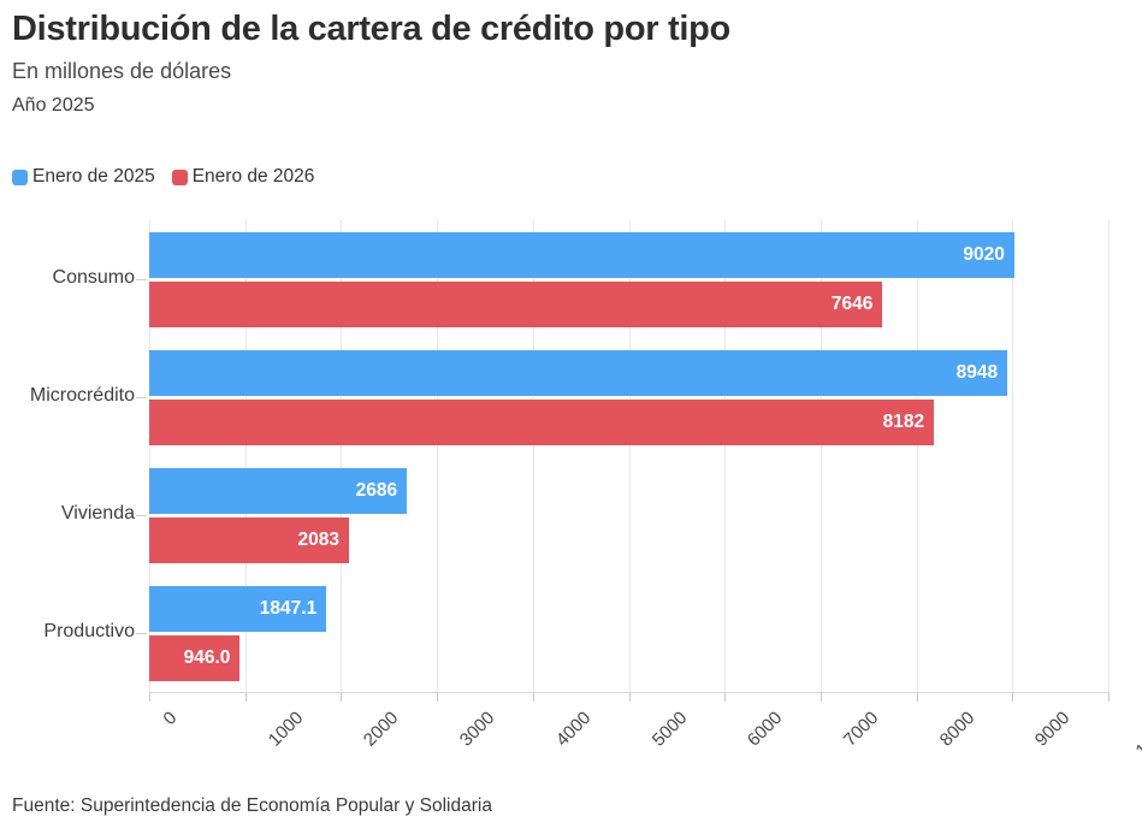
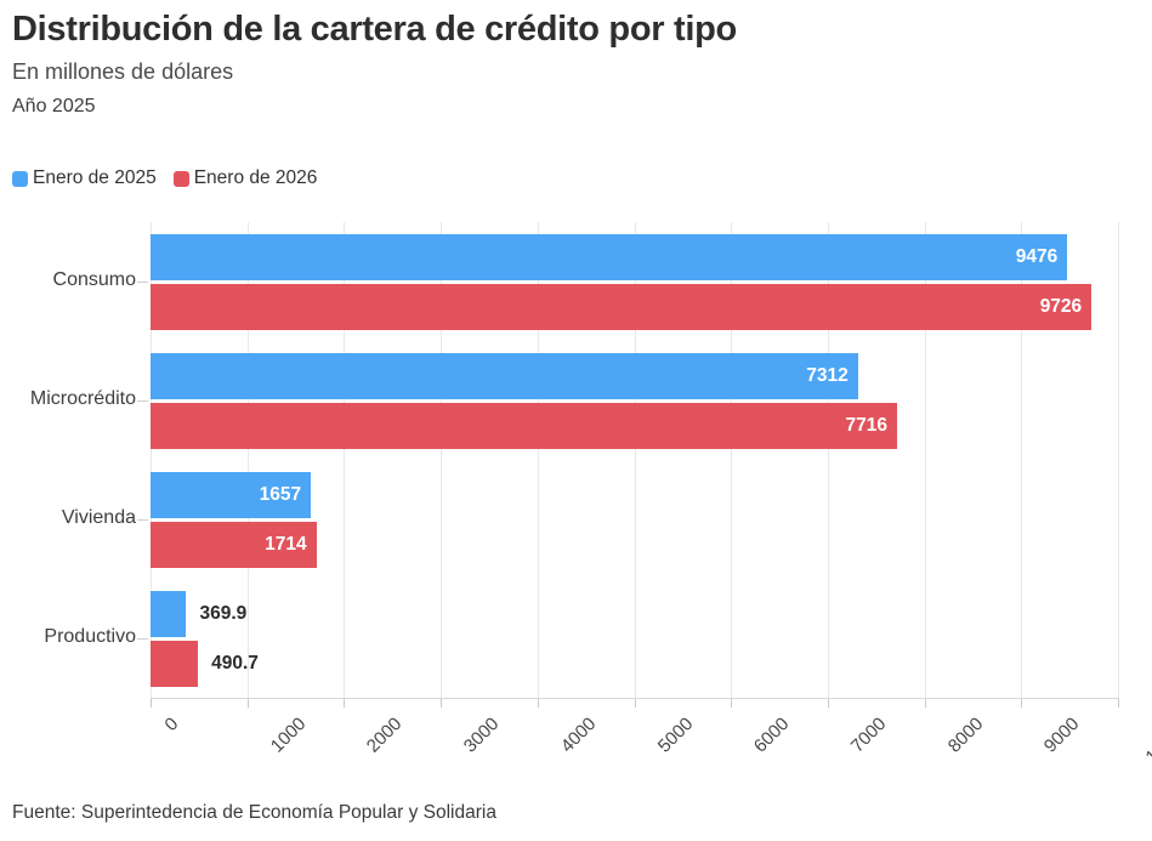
Enero de 2025/Consumo: 9020 -> 9476
Enero de 2026/Consumo: 7646 -> 9726
Enero de 2025/Microcrédito: 8948 -> 7312
Enero de 2026/Microcrédito: 8182 -> 7716
Enero de 2025/Vivienda: 2686 -> 1657
Enero de 2026/Vivienda: 2083 -> 1714
Enero de 2025/Productivo: 1847.1 -> 369.9
Enero de 2026/Productivo: 946.0 -> 490.7
